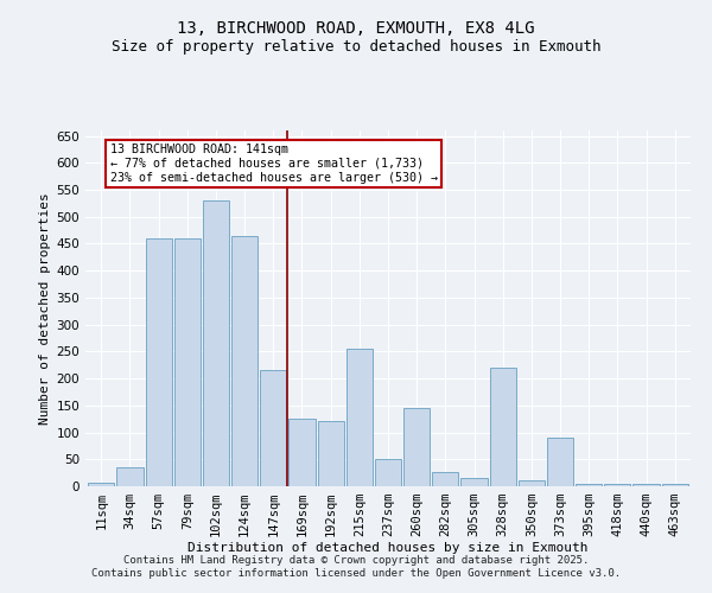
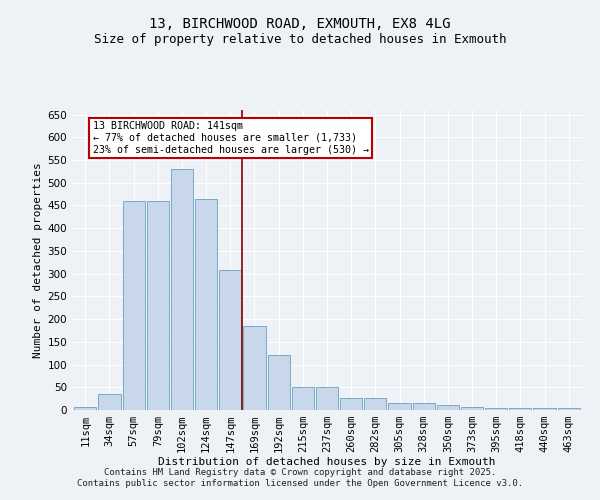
147sqm: 215 -> 308
169sqm: 125 -> 185
215sqm: 255 -> 50
260sqm: 145 -> 27
328sqm: 220 -> 15
373sqm: 90 -> 7
